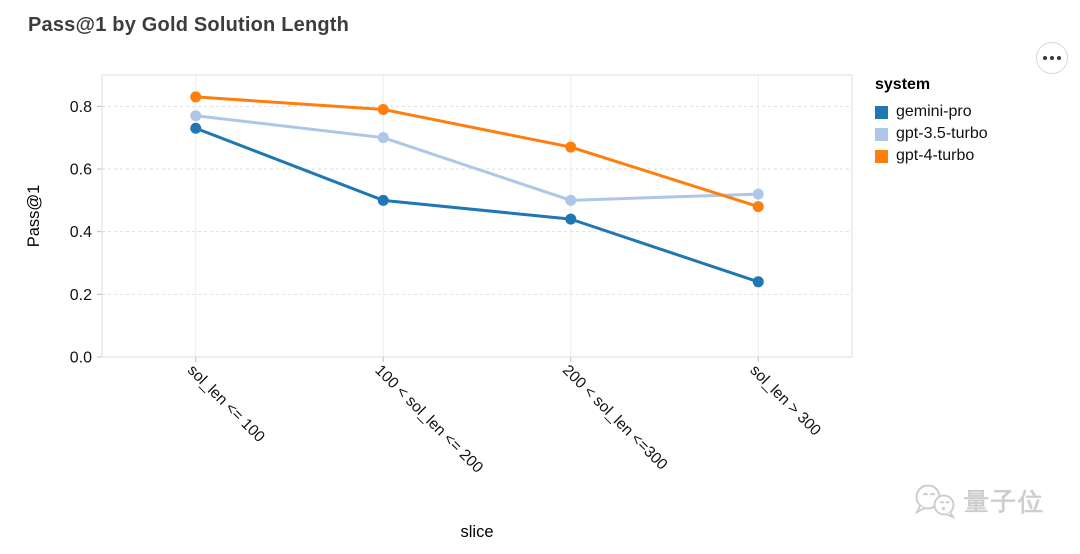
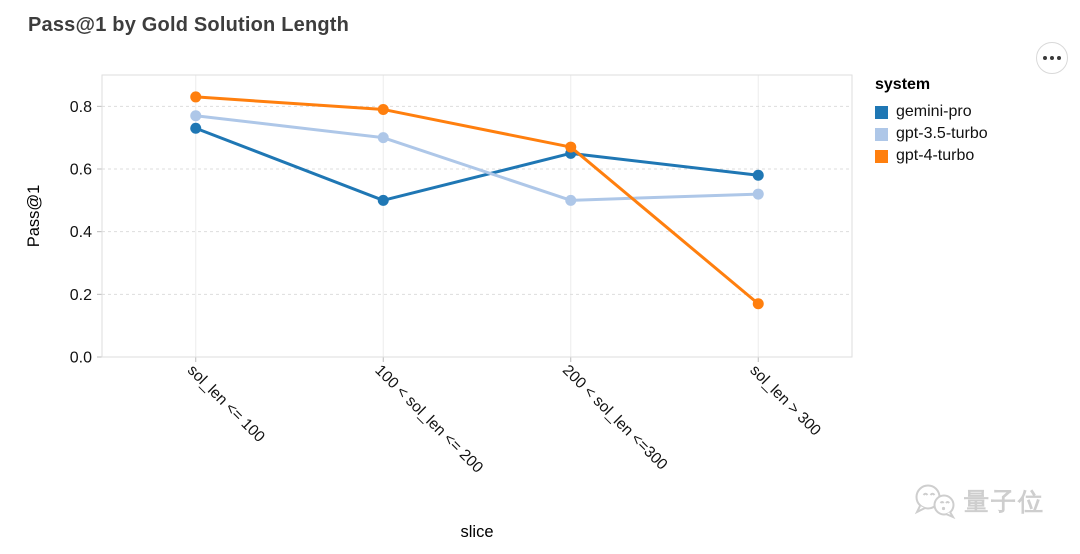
gemini-pro/200 < sol_len <=300: 0.44 -> 0.65
gemini-pro/sol_len > 300: 0.24 -> 0.58
gpt-4-turbo/sol_len > 300: 0.48 -> 0.17
